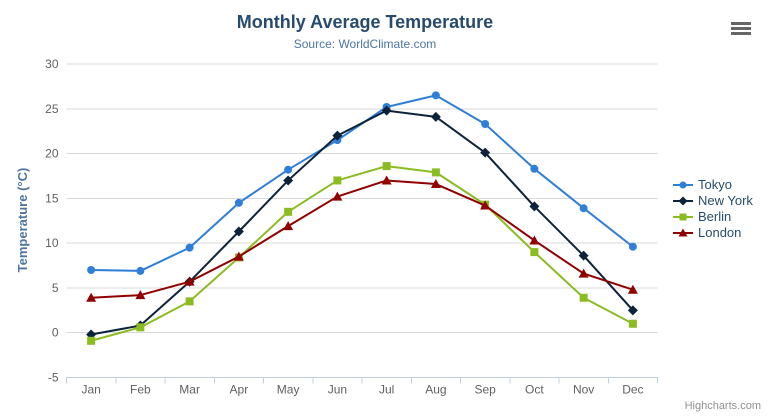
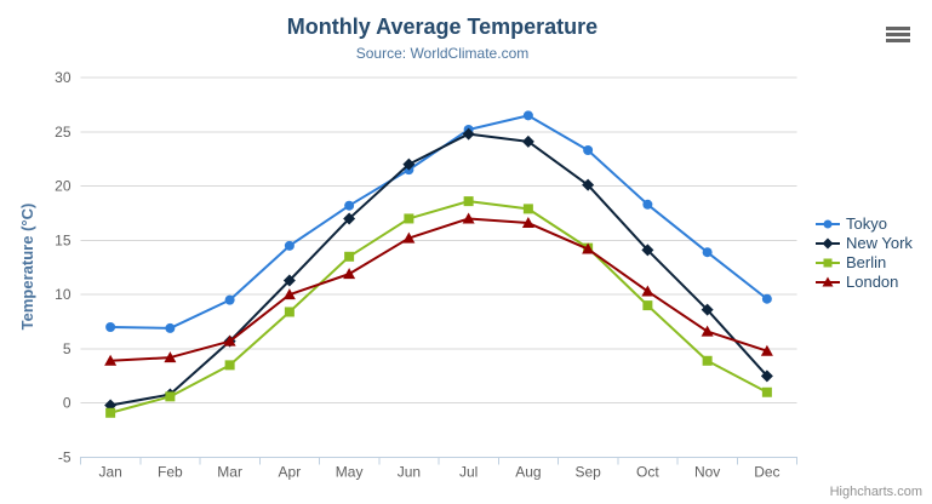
London/Apr: 8 -> 10
